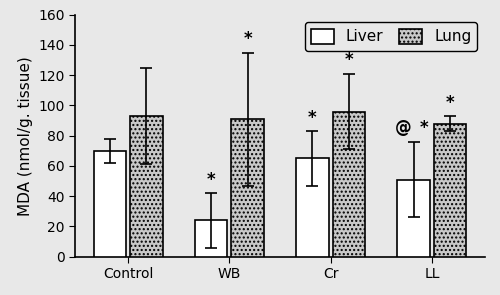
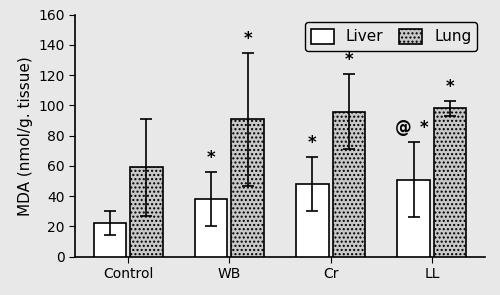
Liver/Control: 70 -> 22
Lung/Control: 93 -> 59
Liver/WB: 24 -> 38
Liver/Cr: 65 -> 48
Lung/LL: 88 -> 98
